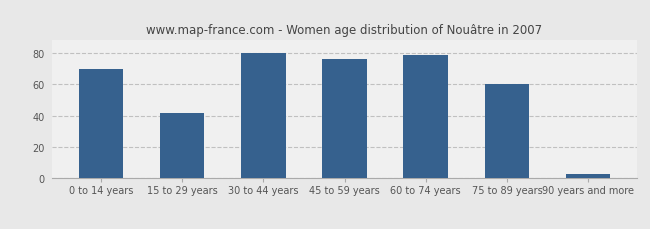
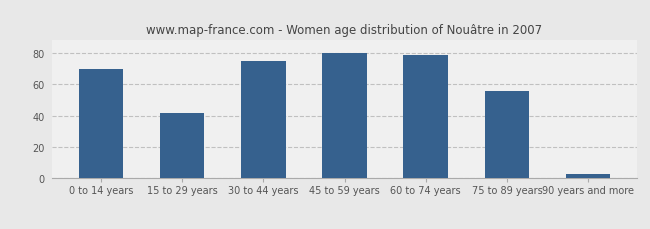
30 to 44 years: 80 -> 75
45 to 59 years: 76 -> 80
75 to 89 years: 60 -> 56
